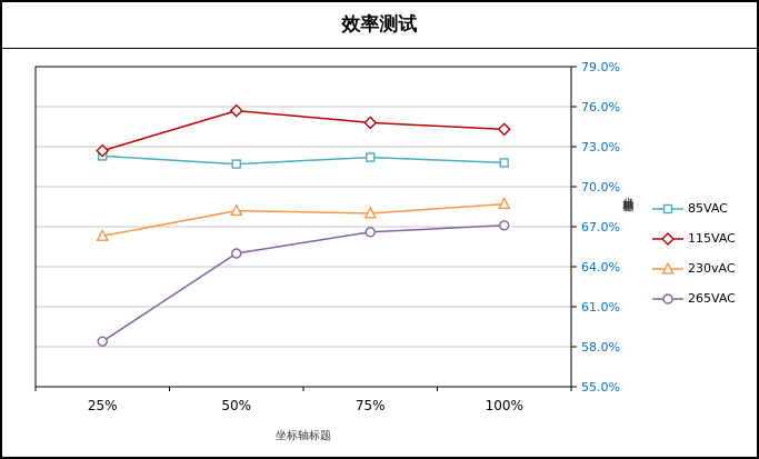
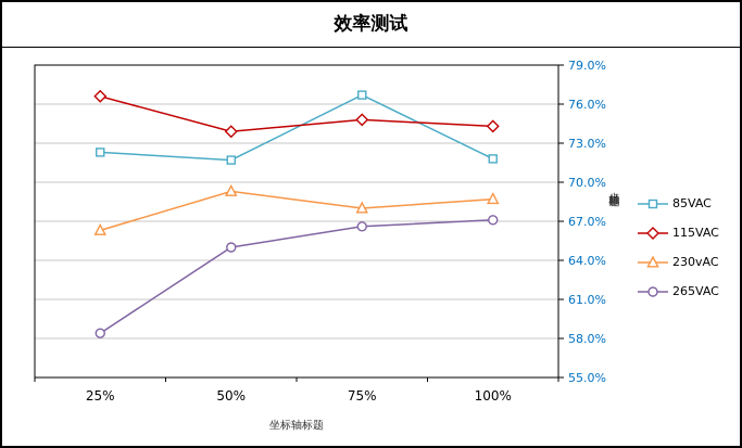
115VAC/25%: 72.7% -> 76.6%
115VAC/50%: 75.7% -> 73.9%
230vAC/50%: 68.2% -> 69.3%
85VAC/75%: 72.2% -> 76.7%
